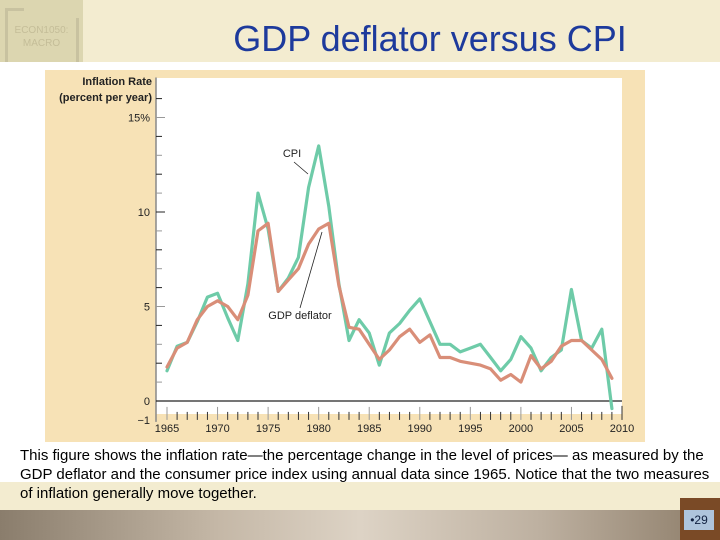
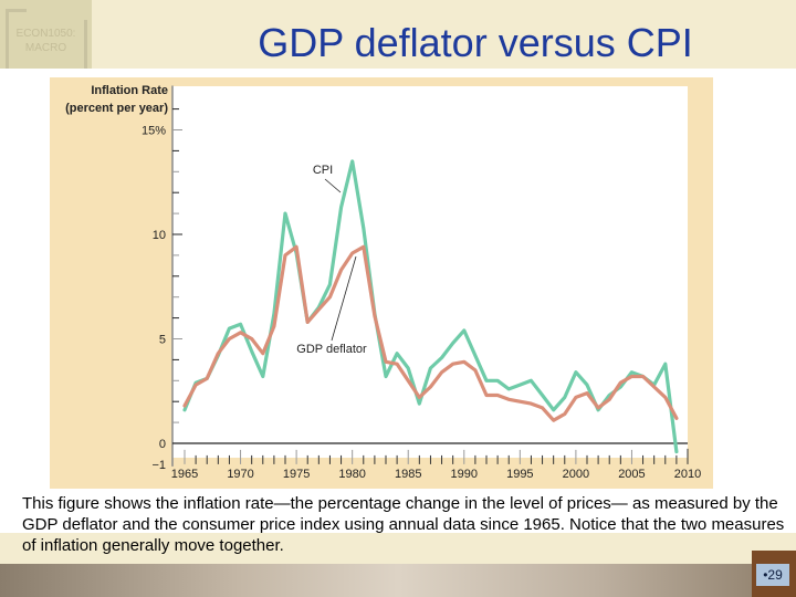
GDP deflator/1990: 3.1% -> 3.9%
GDP deflator/2000: 1.0% -> 2.2%
CPI/2005: 5.9% -> 3.4%
